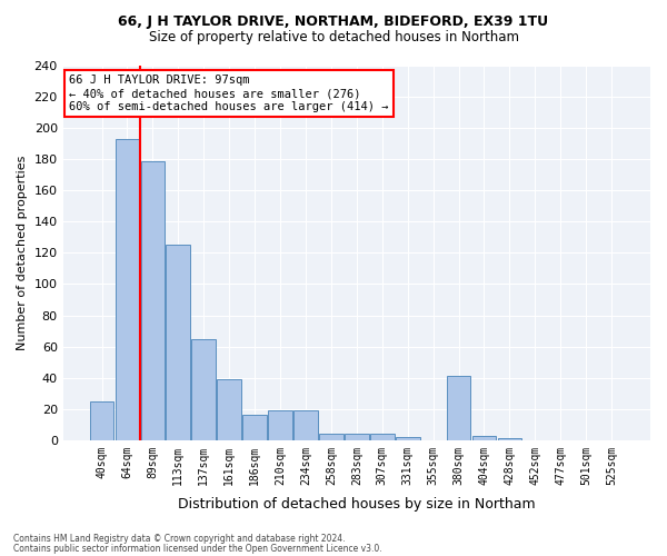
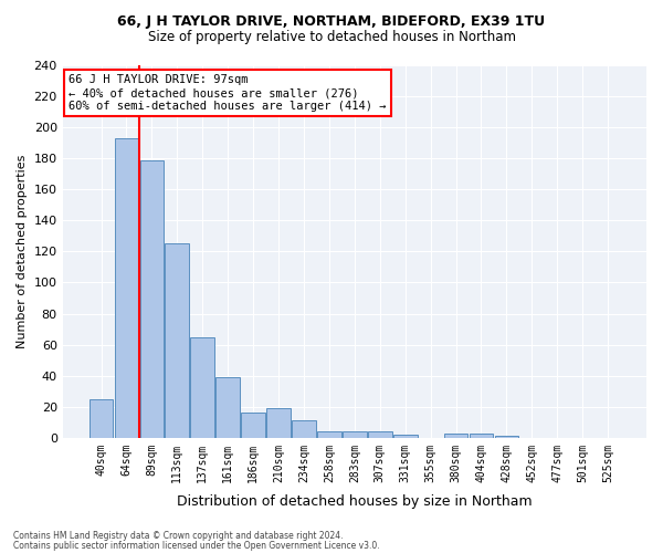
234sqm: 19 -> 11
380sqm: 41 -> 3
